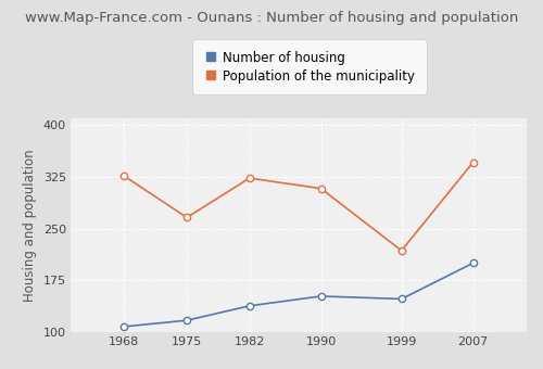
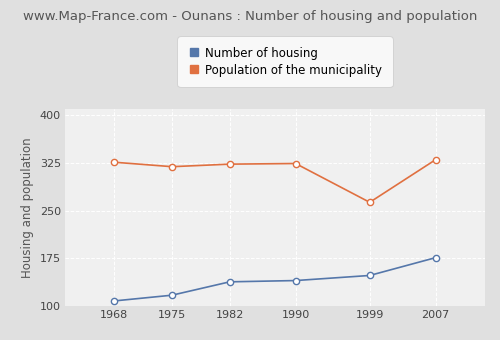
Population of the municipality/1975: 266 -> 319
Number of housing/1990: 152 -> 140
Population of the municipality/1990: 308 -> 324
Population of the municipality/1999: 218 -> 263
Number of housing/2007: 200 -> 176
Population of the municipality/2007: 346 -> 330
